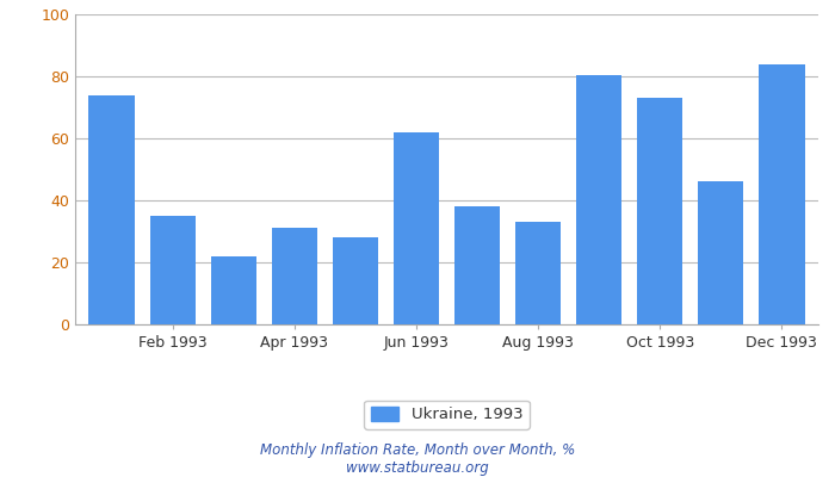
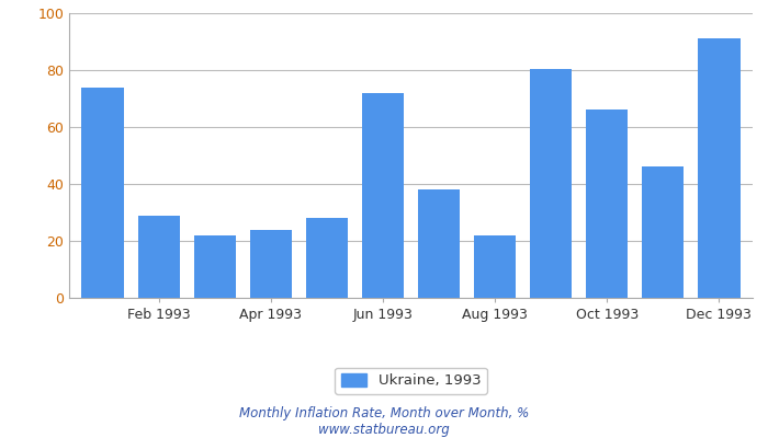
Feb 1993: 35.0 -> 29.0
Apr 1993: 31.0 -> 24.0
Jun 1993: 62.0 -> 72.0
Aug 1993: 33.0 -> 22.0
Oct 1993: 73.0 -> 66.0
Dec 1993: 84.0 -> 91.0
